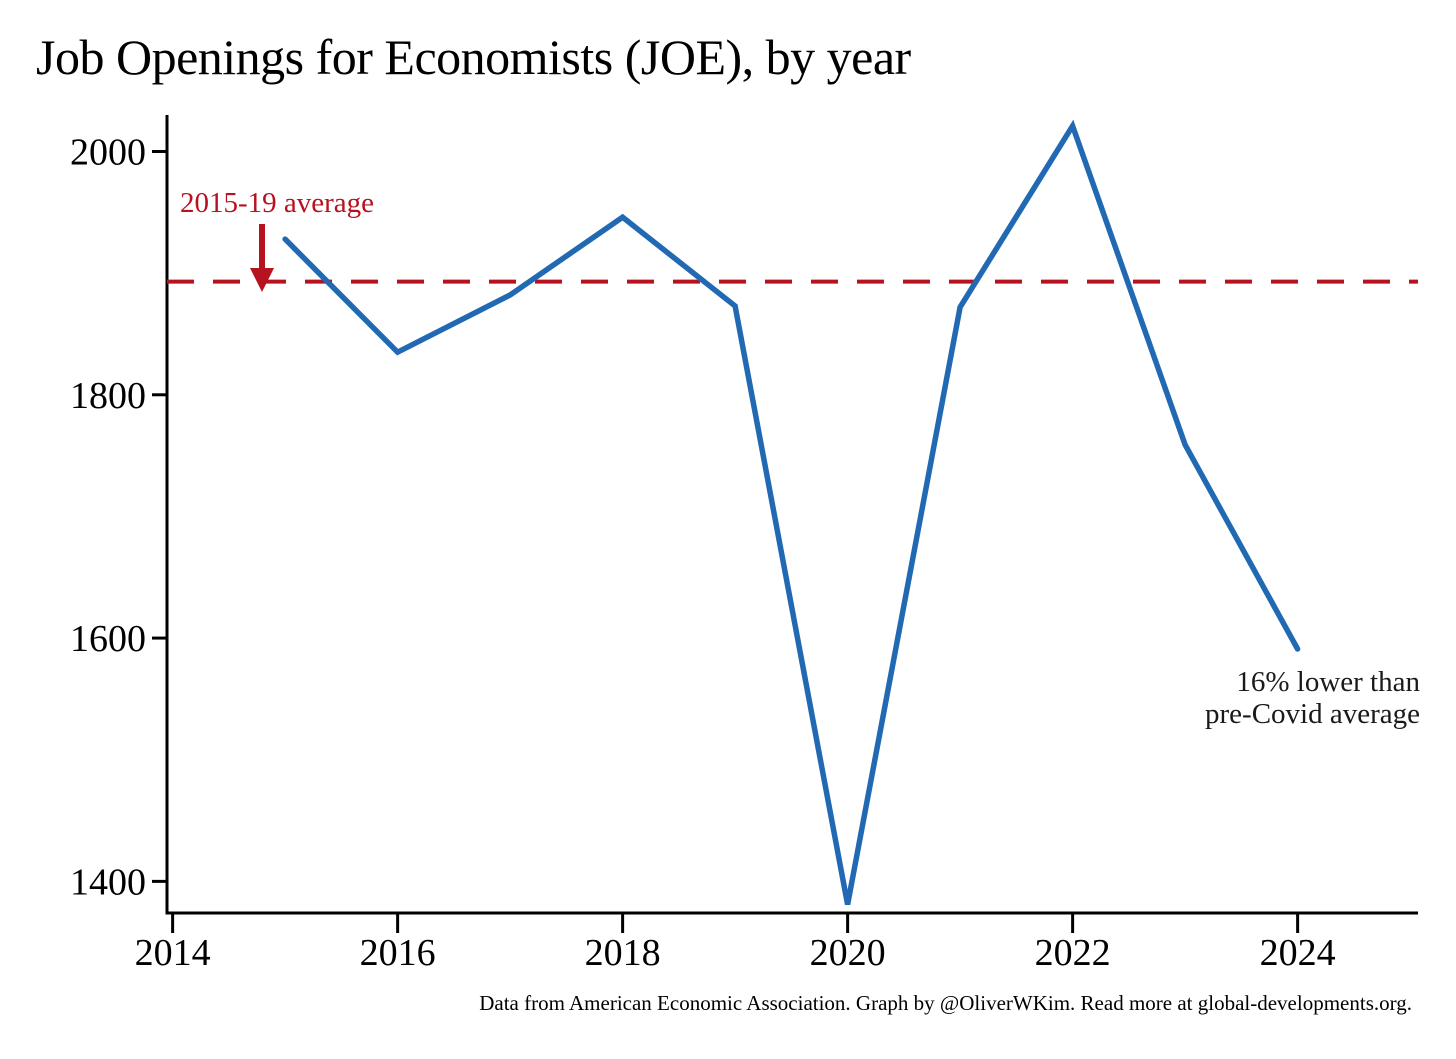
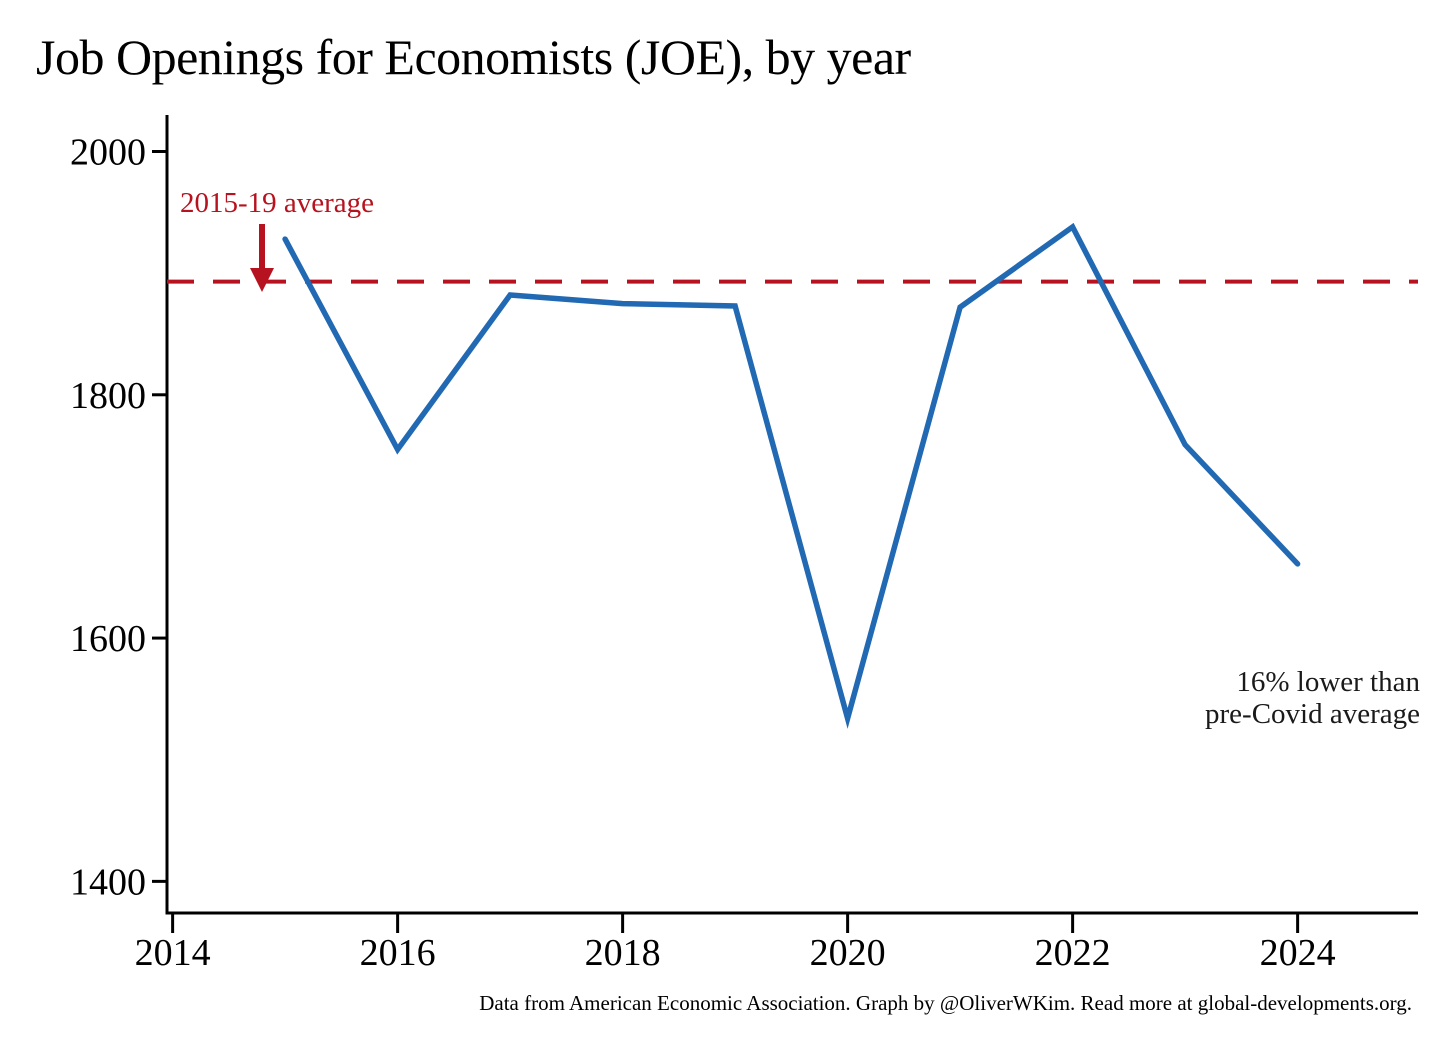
2016: 1835 -> 1755
2018: 1946 -> 1875
2020: 1381 -> 1534
2022: 2021 -> 1938
2024: 1591 -> 1661
